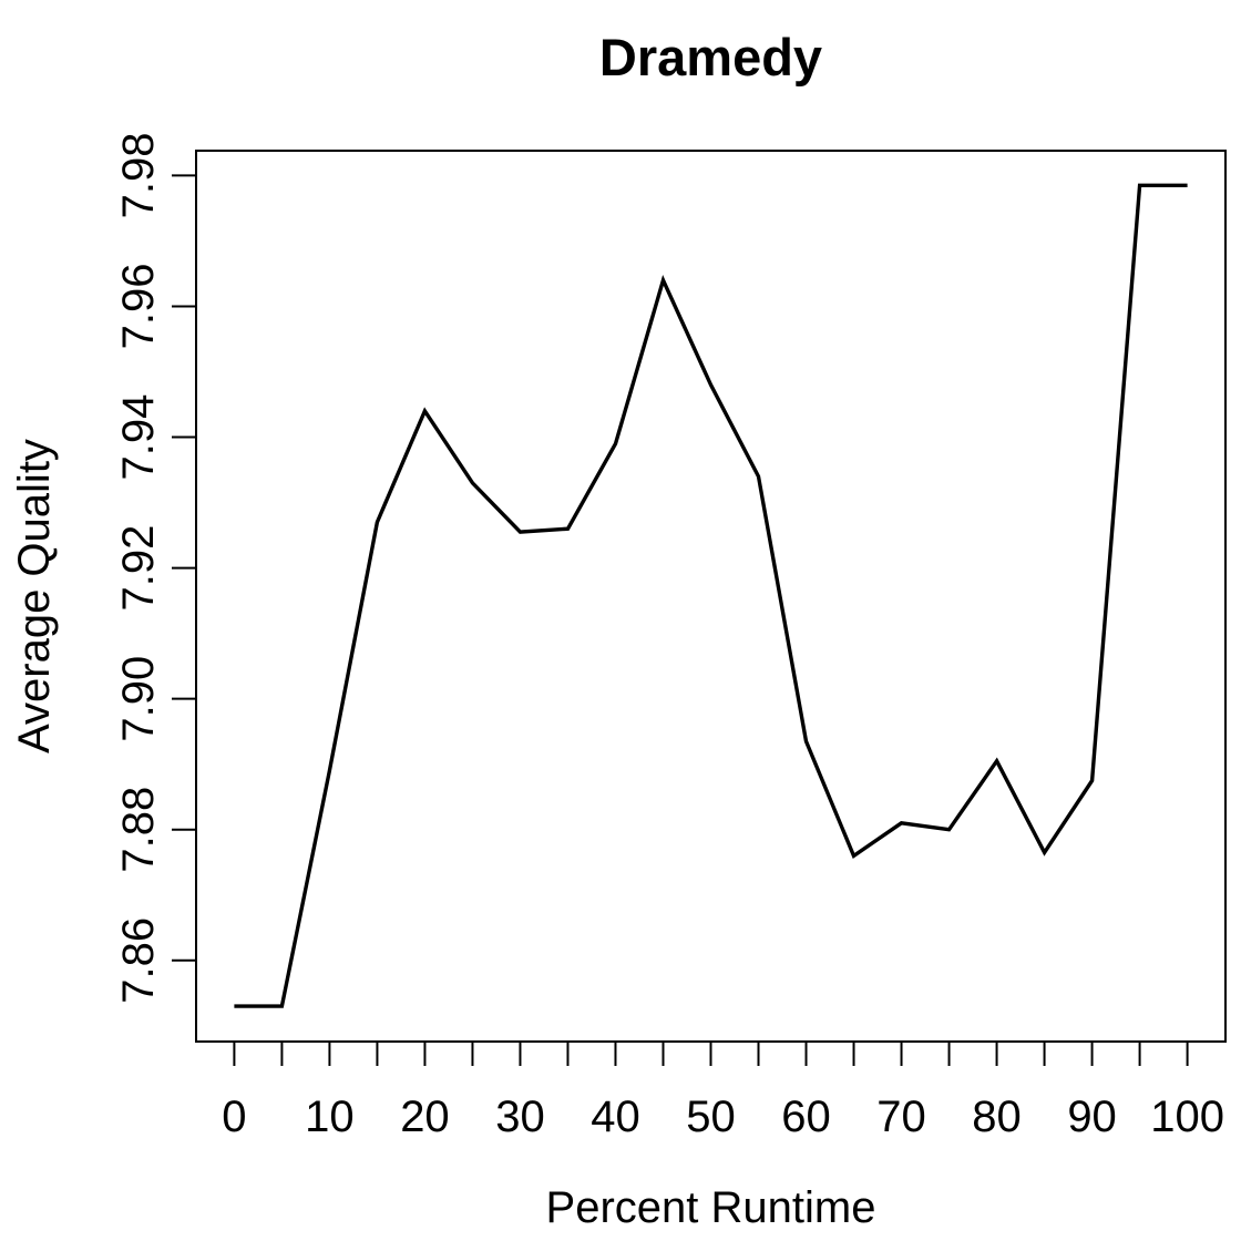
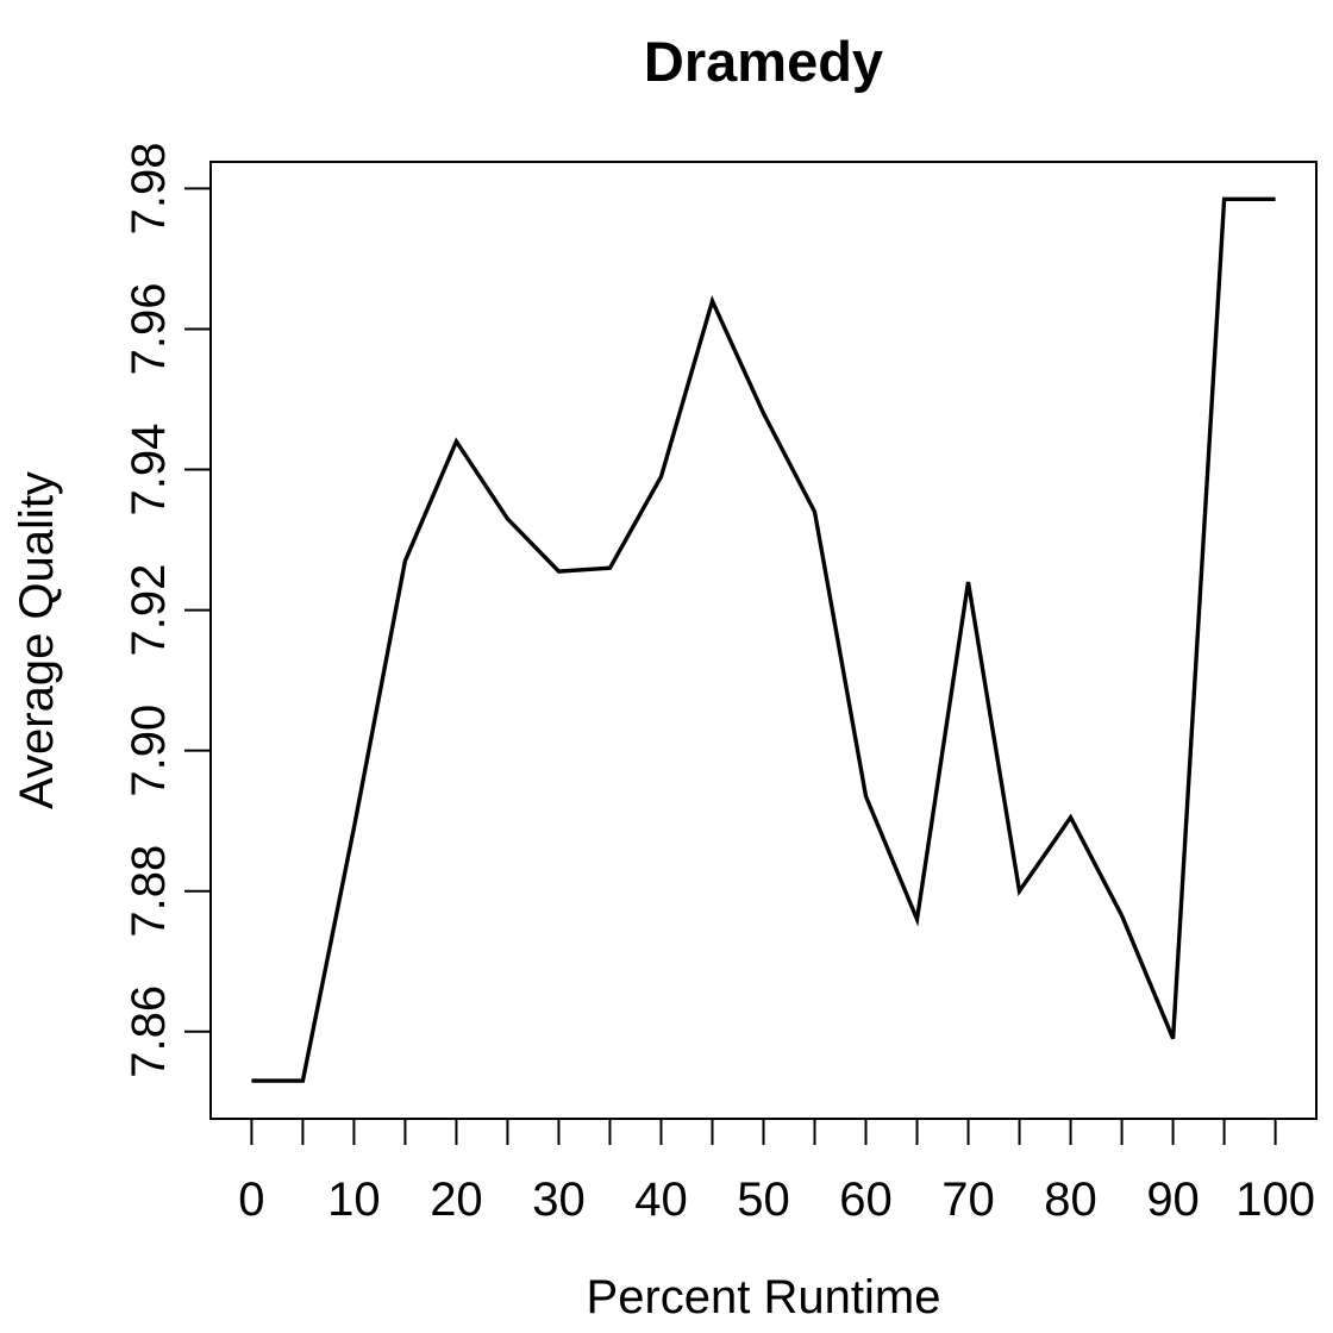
70: 7.881 -> 7.924
90: 7.888 -> 7.859
